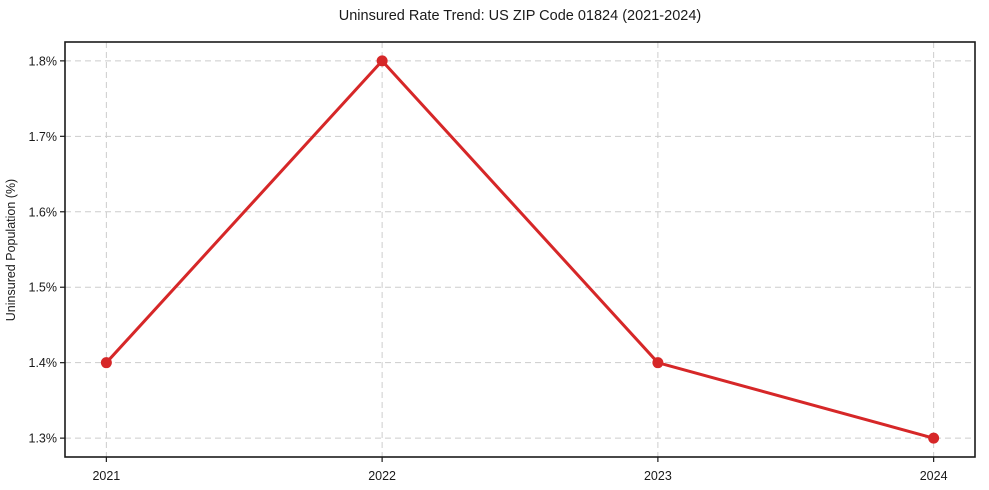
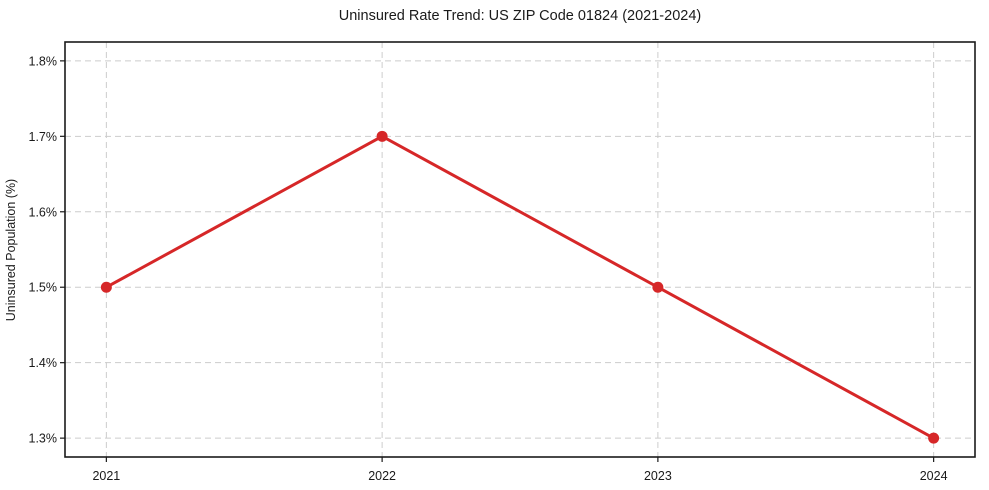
2021: 1.4% -> 1.5%
2022: 1.8% -> 1.7%
2023: 1.4% -> 1.5%
